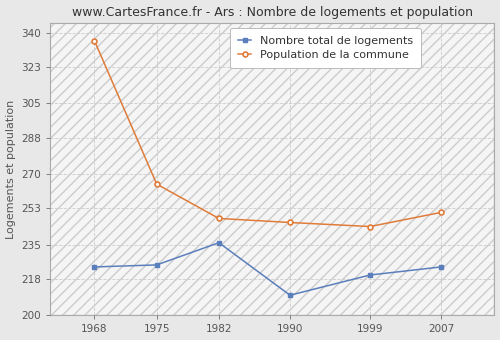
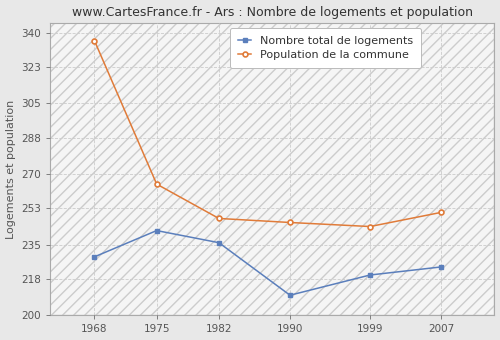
Nombre total de logements/1968: 224 -> 229
Nombre total de logements/1975: 225 -> 242
